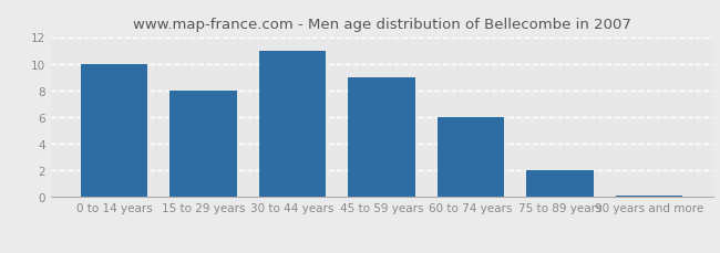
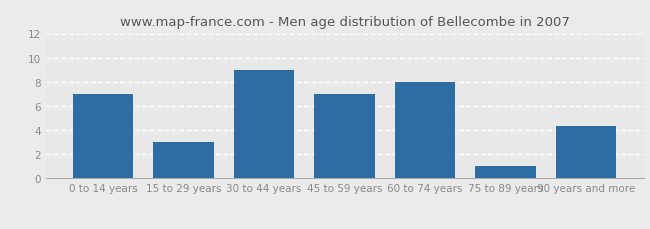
0 to 14 years: 10.0 -> 7.0
15 to 29 years: 8.0 -> 3.0
30 to 44 years: 11.0 -> 9.0
45 to 59 years: 9.0 -> 7.0
60 to 74 years: 6.0 -> 8.0
75 to 89 years: 2.0 -> 1.0
90 years and more: 0.1 -> 4.3
